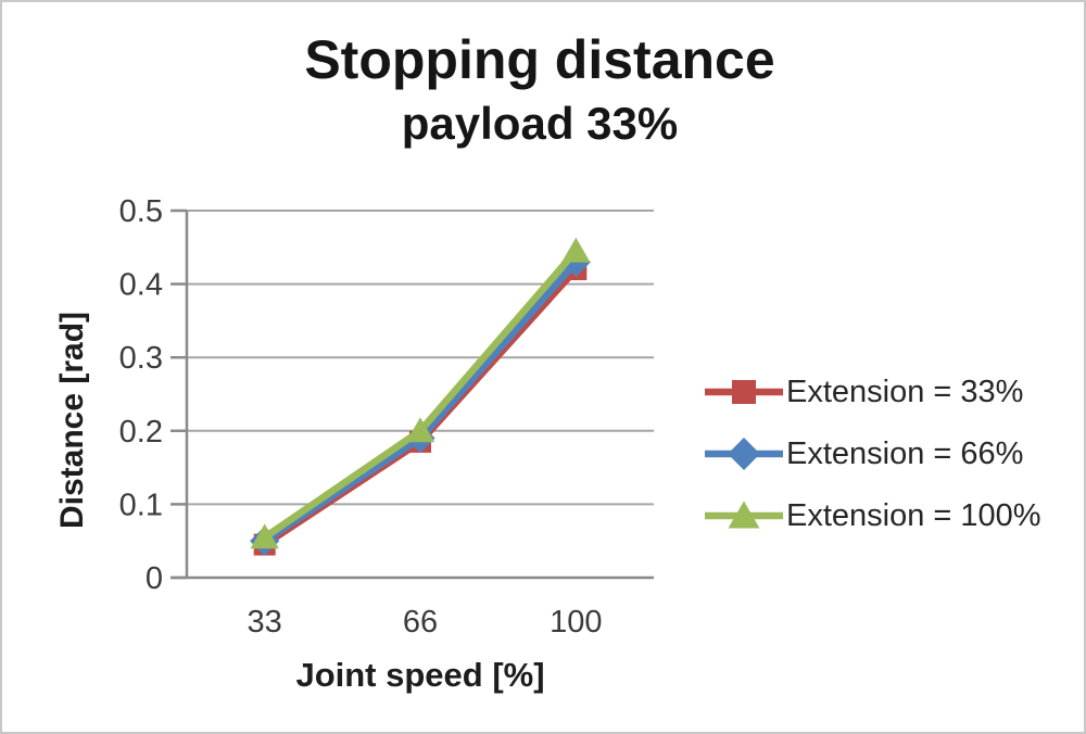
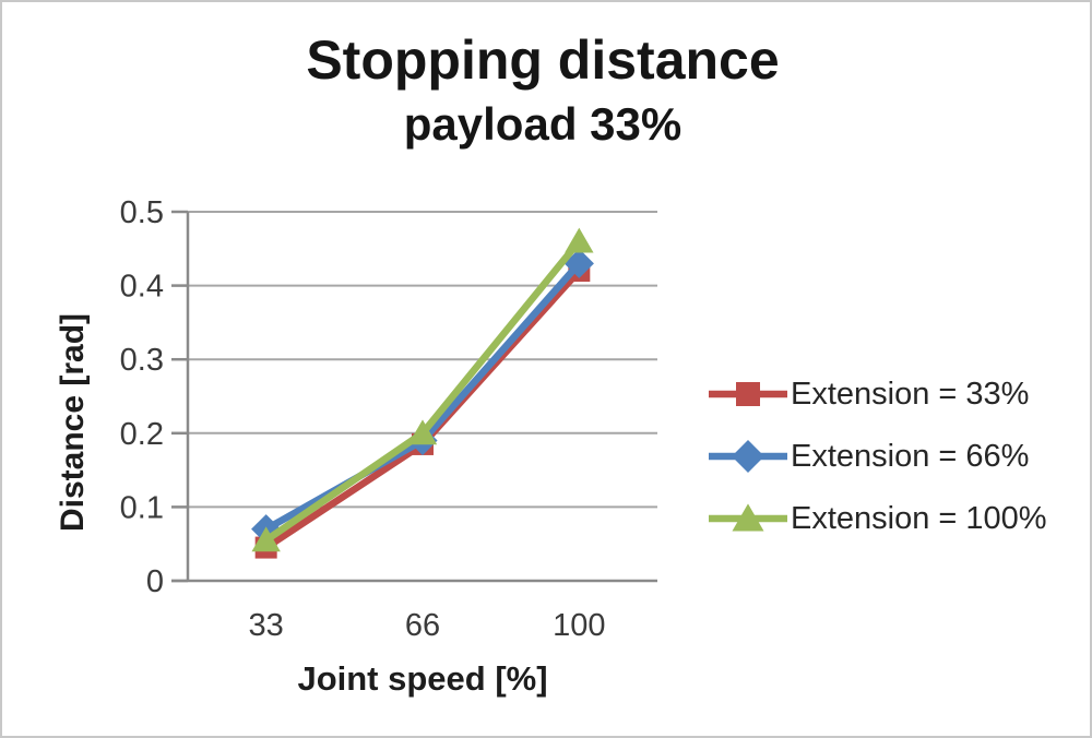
Extension = 66%/33: 0.05 -> 0.07
Extension = 100%/100: 0.45 -> 0.46
